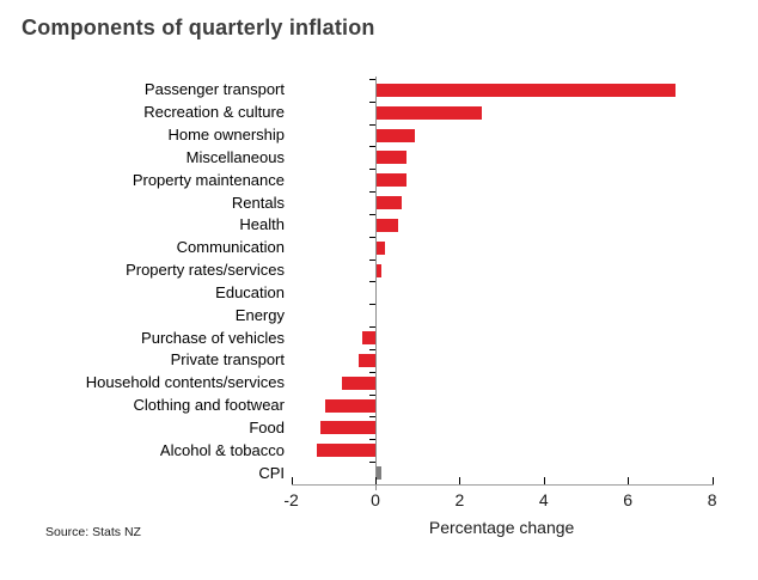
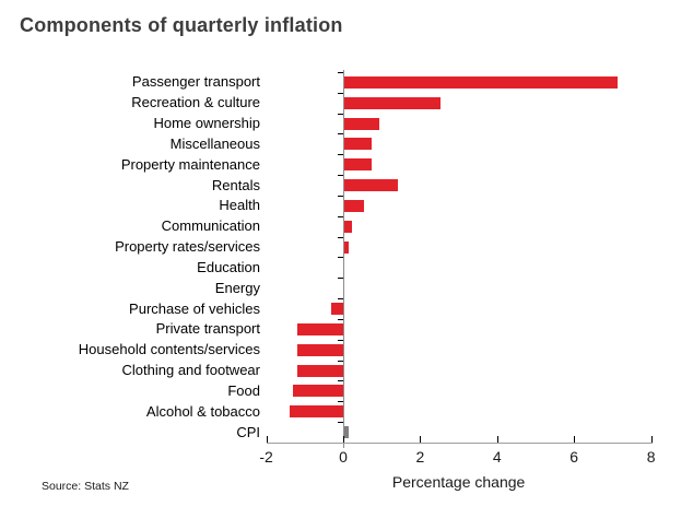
Rentals: 0.6 -> 1.4
Private transport: -0.4 -> -1.2
Household contents/services: -0.8 -> -1.2
